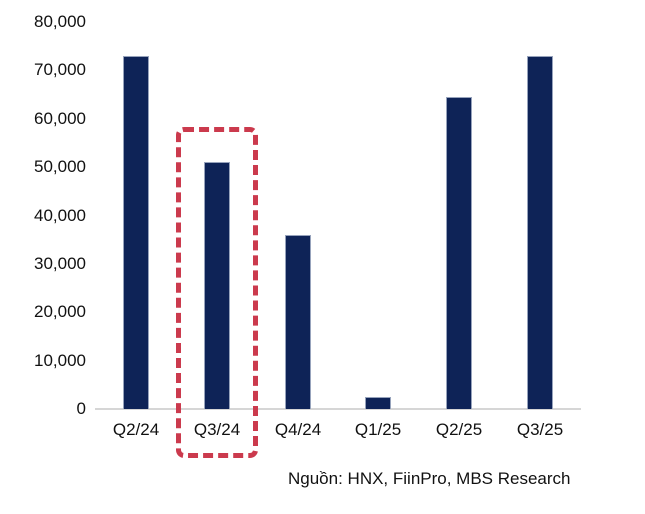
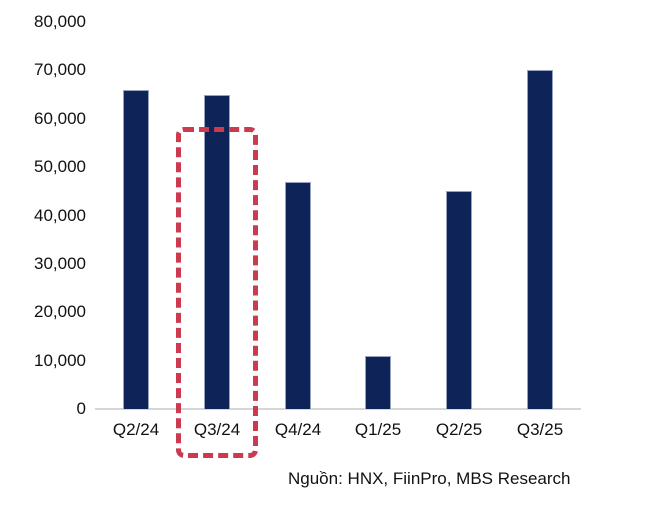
Q2/24: 73000 -> 66000
Q3/24: 51000 -> 65000
Q4/24: 36000 -> 47000
Q1/25: 2000 -> 11000
Q2/25: 64000 -> 45000
Q3/25: 73000 -> 70000
